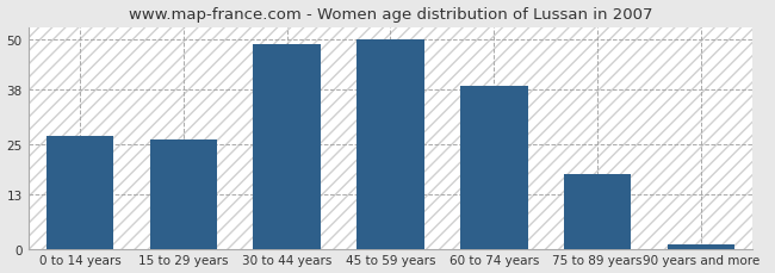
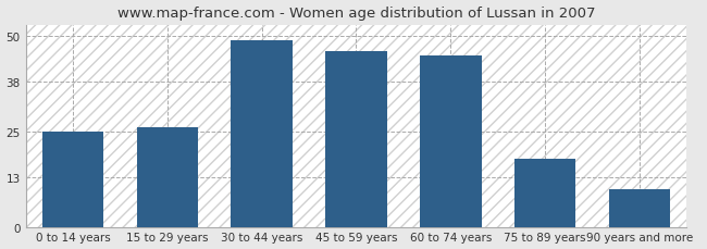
0 to 14 years: 27 -> 25
45 to 59 years: 50 -> 46
60 to 74 years: 39 -> 45
90 years and more: 1 -> 10
